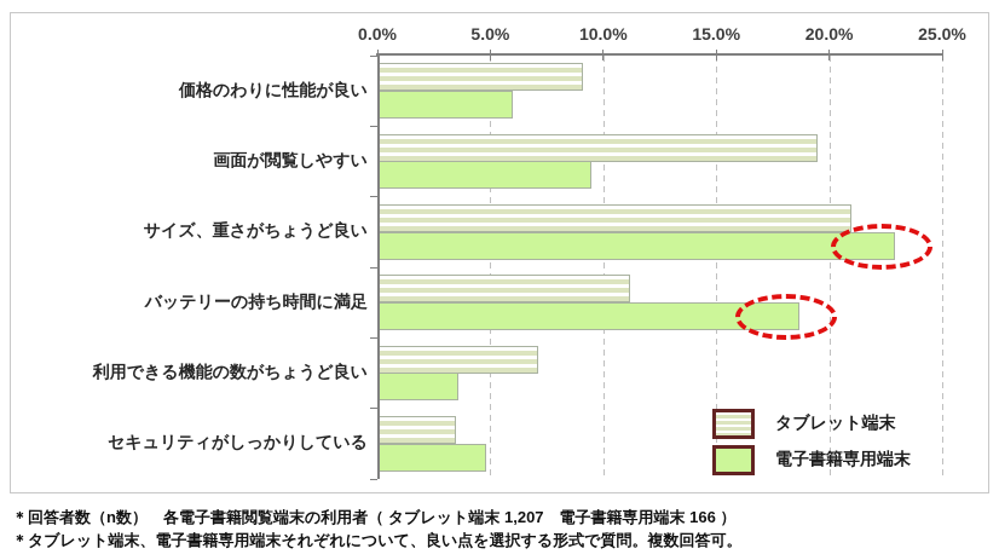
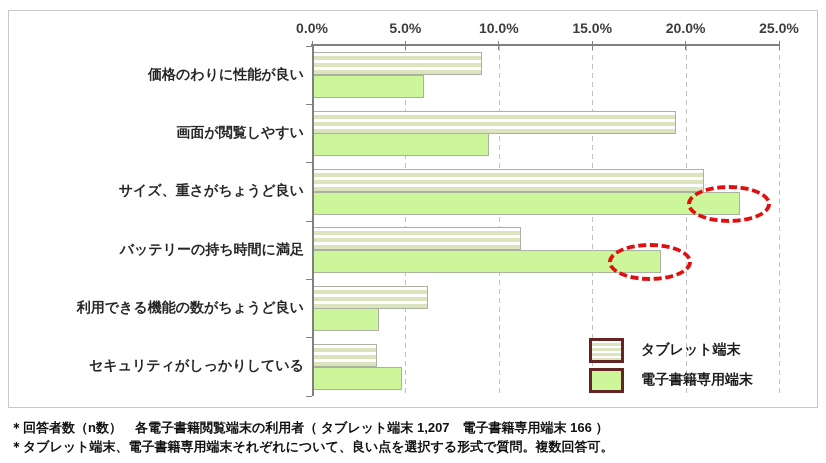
タブレット端末/利用できる機能の数がちょうど良い: 7.1% -> 6.2%
